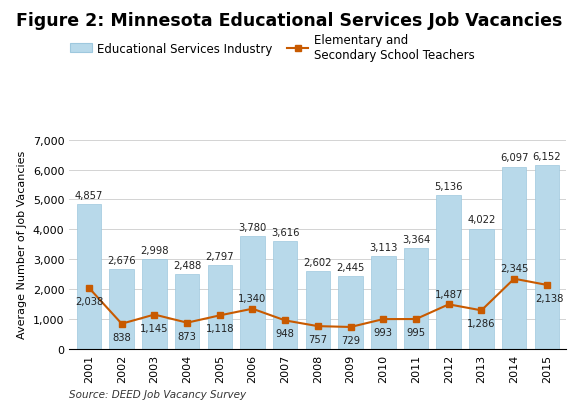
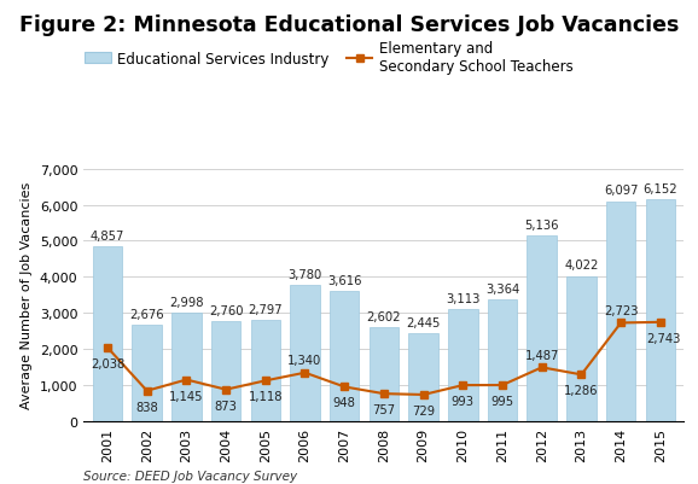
Educational Services Industry/2004: 2,488 -> 2,760
Elementary and Secondary School Teachers/2014: 2,345 -> 2,723
Elementary and Secondary School Teachers/2015: 2,138 -> 2,743
